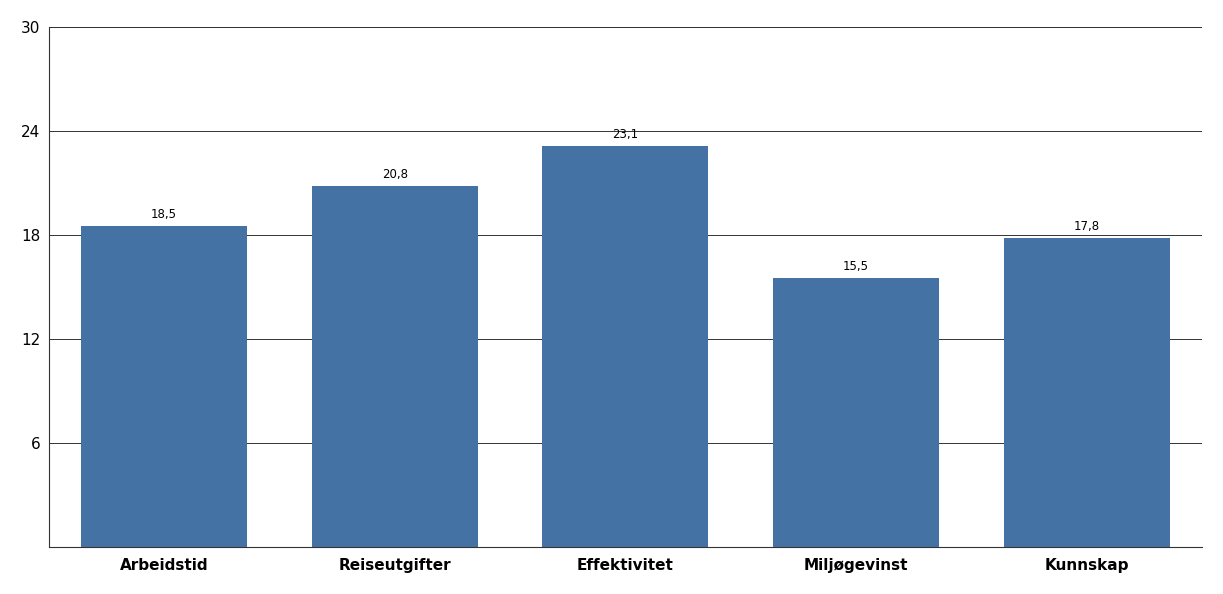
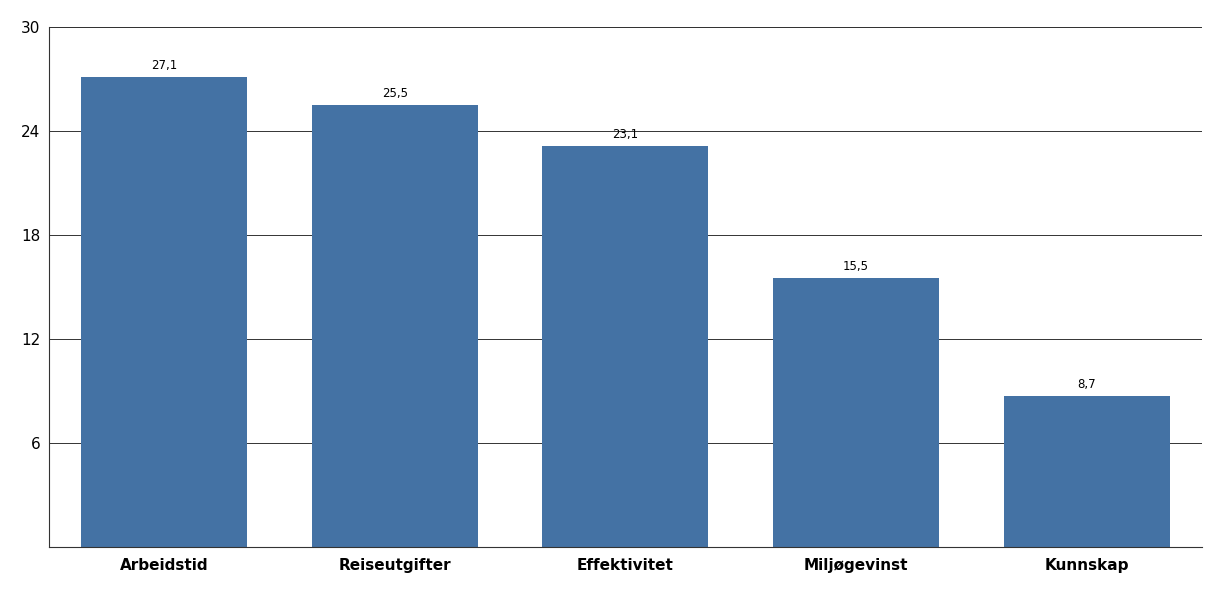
Arbeidstid: 18,5 -> 27,1
Reiseutgifter: 20,8 -> 25,5
Kunnskap: 17,8 -> 8,7
